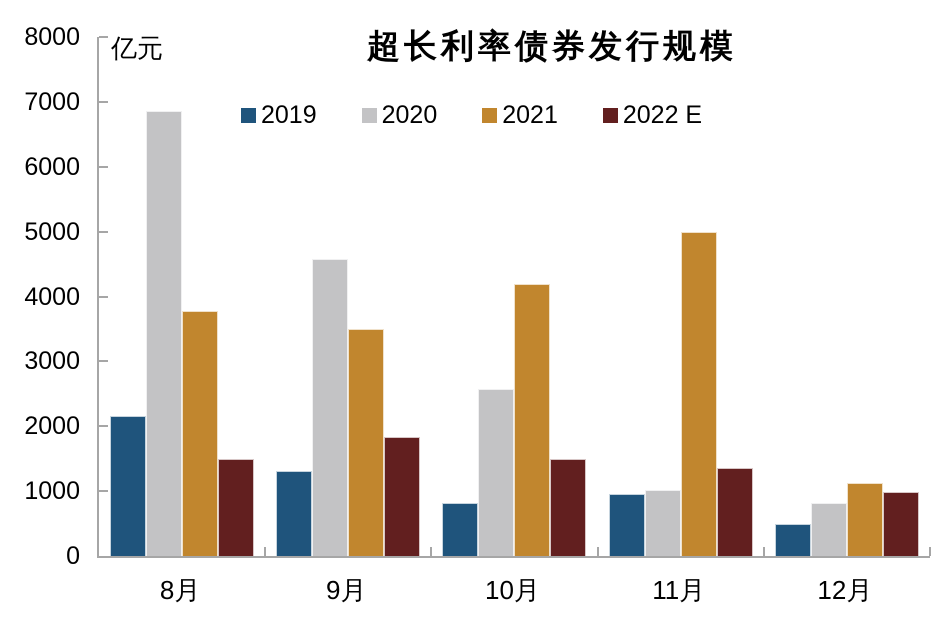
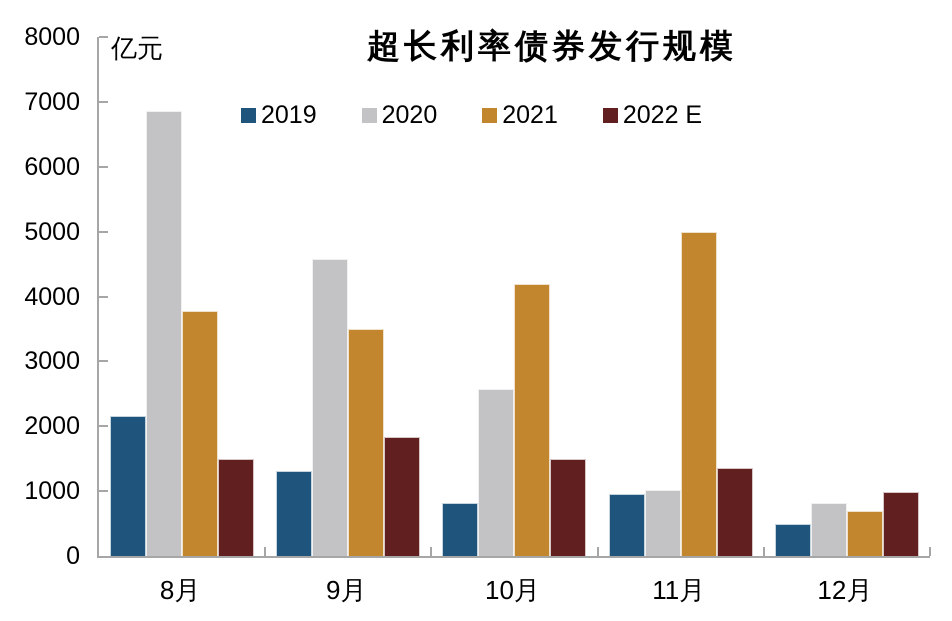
2021/12月: 1100 -> 700
